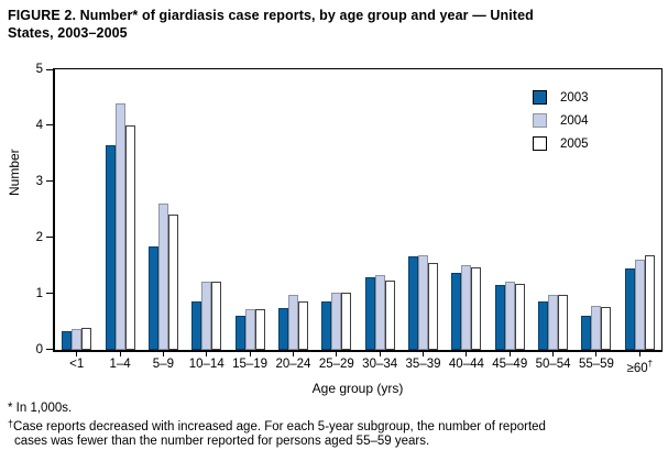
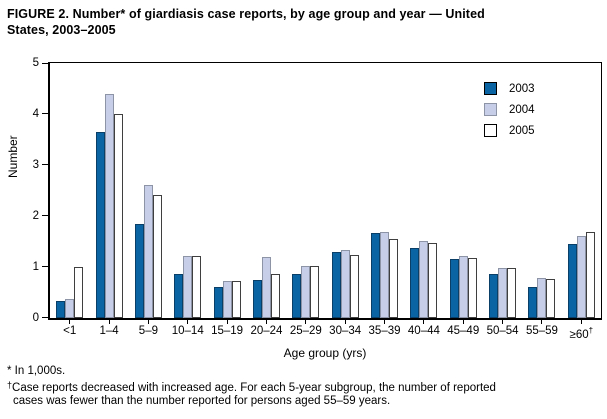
2005/<1: 0.4 -> 1.0
2004/20–24: 1.0 -> 1.2
